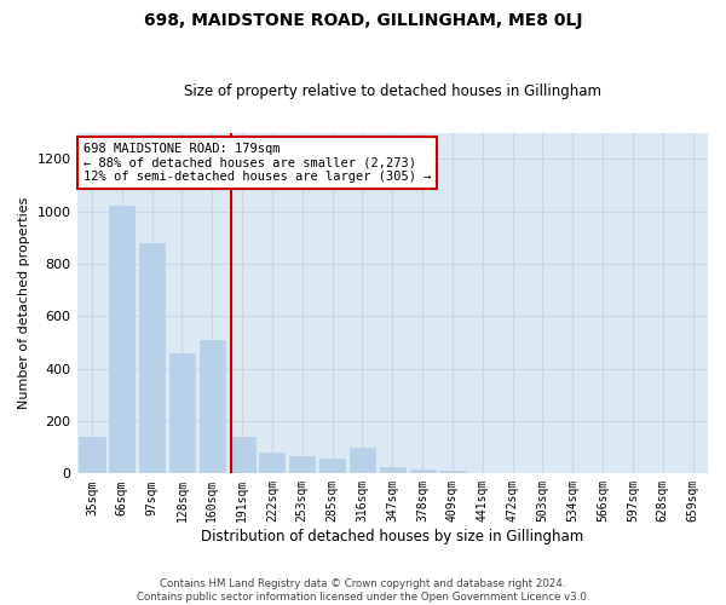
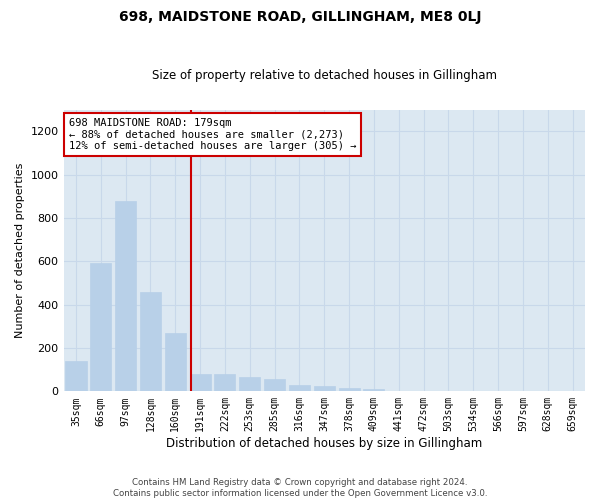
66sqm: 1020 -> 590
160sqm: 510 -> 270
191sqm: 140 -> 80
316sqm: 100 -> 30
